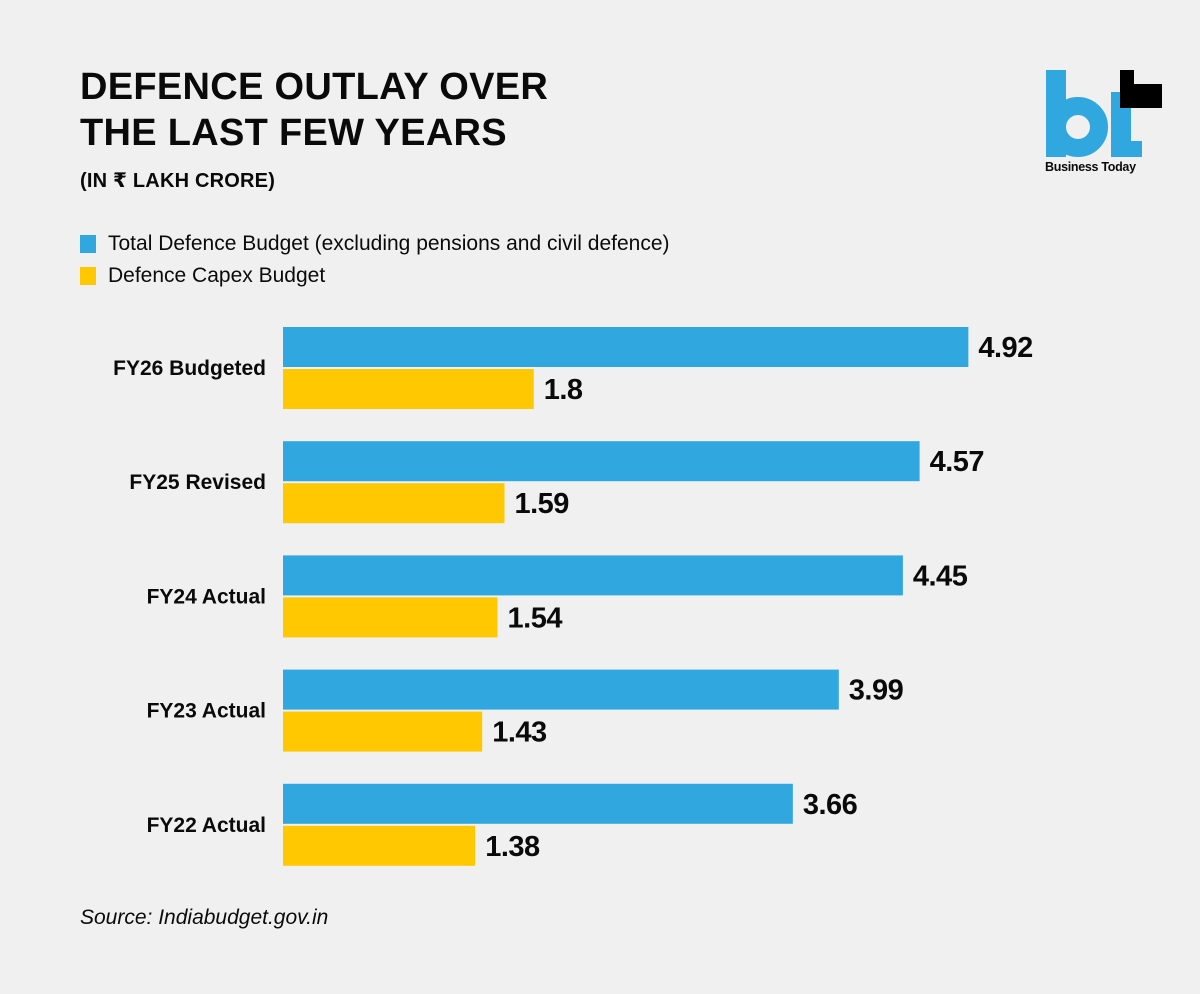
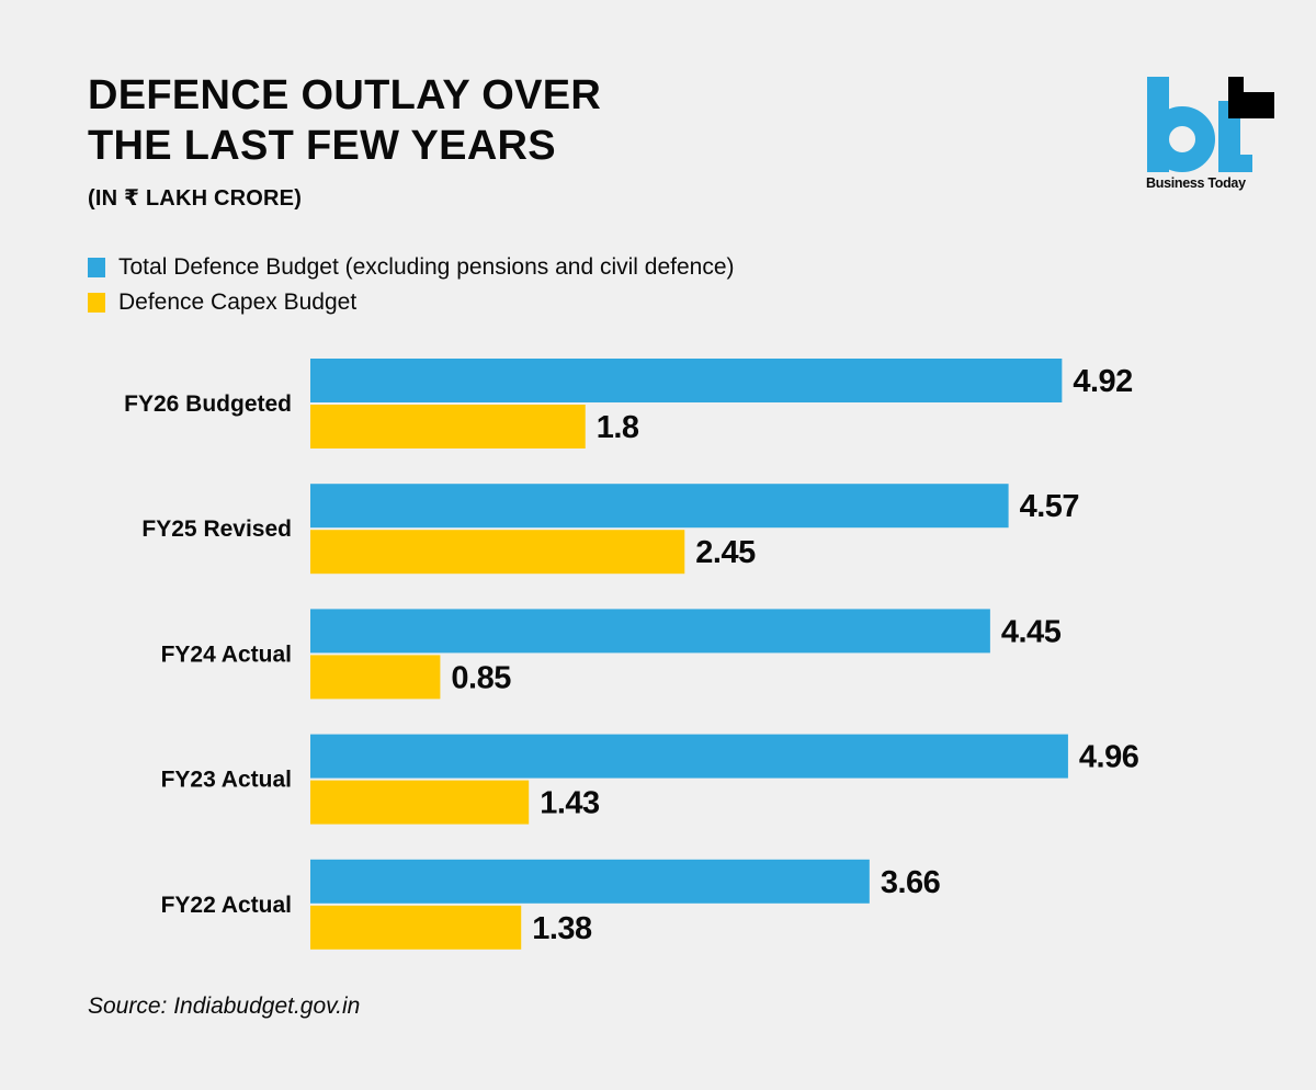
Defence Capex Budget/FY25 Revised: 1.59 -> 2.45
Defence Capex Budget/FY24 Actual: 1.54 -> 0.85
Total Defence Budget (excluding pensions and civil defence)/FY23 Actual: 3.99 -> 4.96
